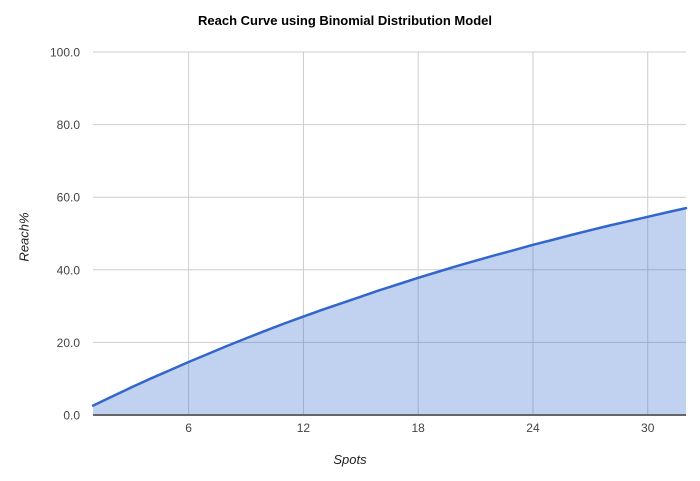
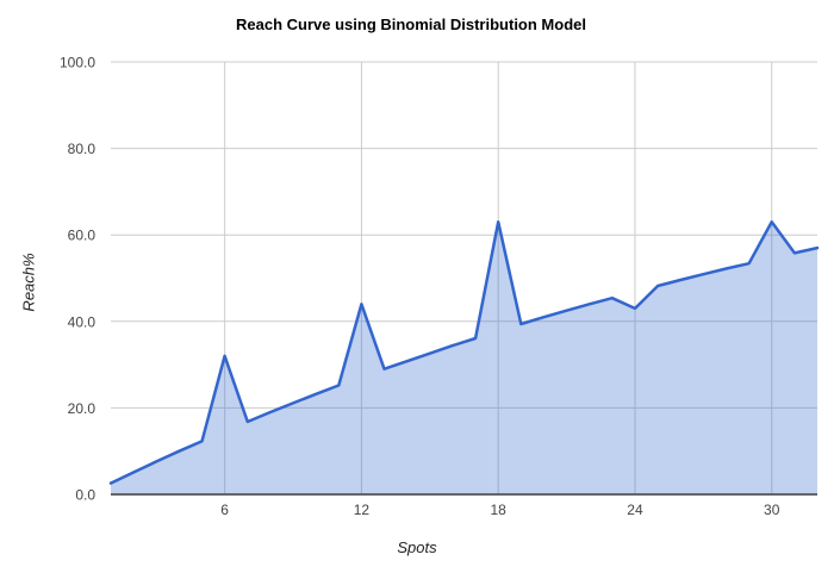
6: 15 -> 32
12: 27 -> 44
18: 38 -> 63
24: 47 -> 43
30: 55 -> 63
